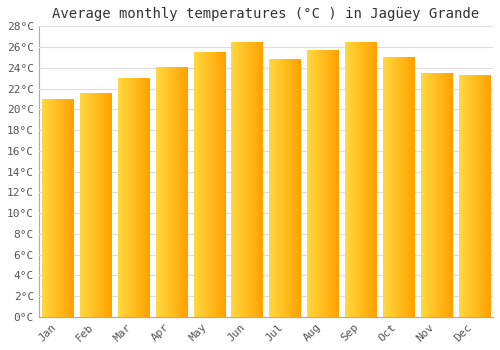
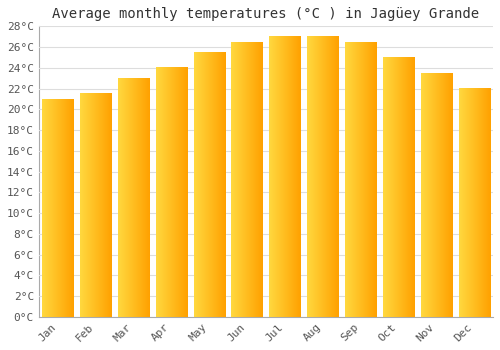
Jul: 24.8°C -> 27.0°C
Aug: 25.7°C -> 27.0°C
Dec: 23.3°C -> 22.0°C
